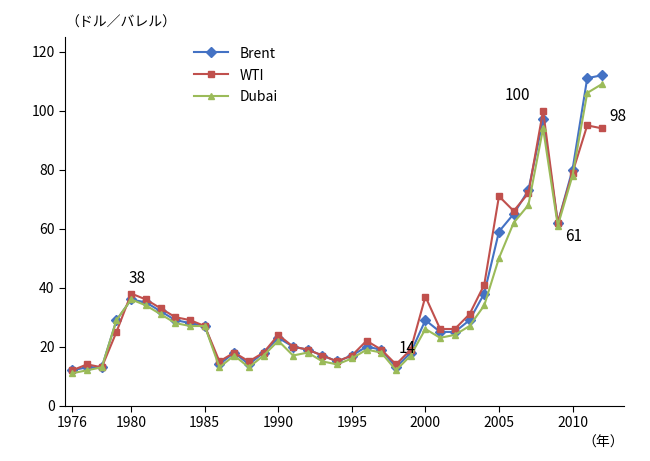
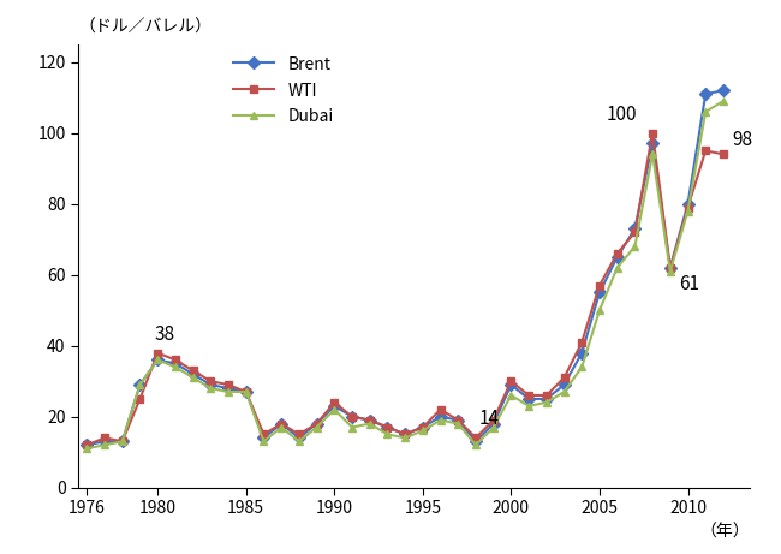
WTI/2000: 37 -> 30
Brent/2005: 59 -> 55
WTI/2005: 71 -> 57
